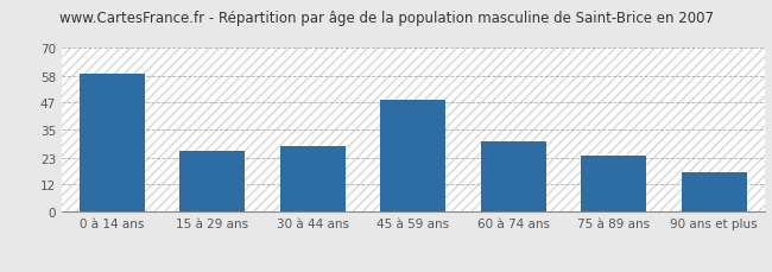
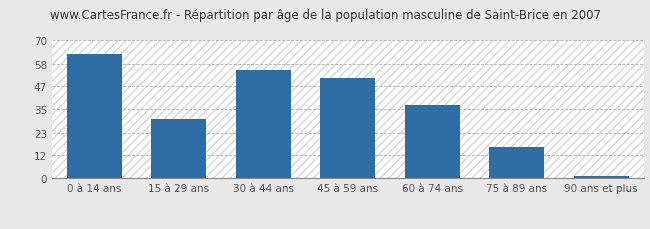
0 à 14 ans: 59 -> 63
15 à 29 ans: 26 -> 30
30 à 44 ans: 28 -> 55
45 à 59 ans: 48 -> 51
60 à 74 ans: 30 -> 37
75 à 89 ans: 24 -> 16
90 ans et plus: 17 -> 1
